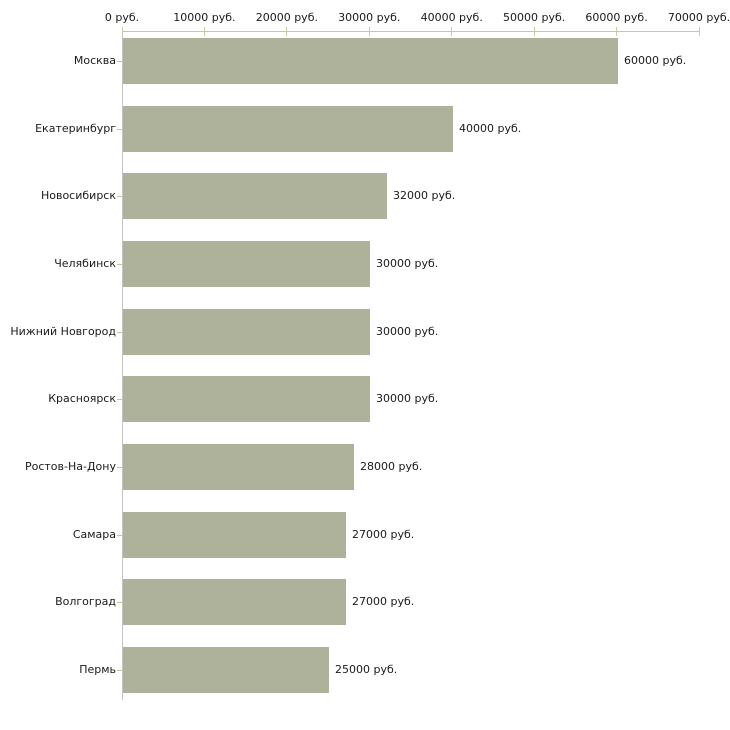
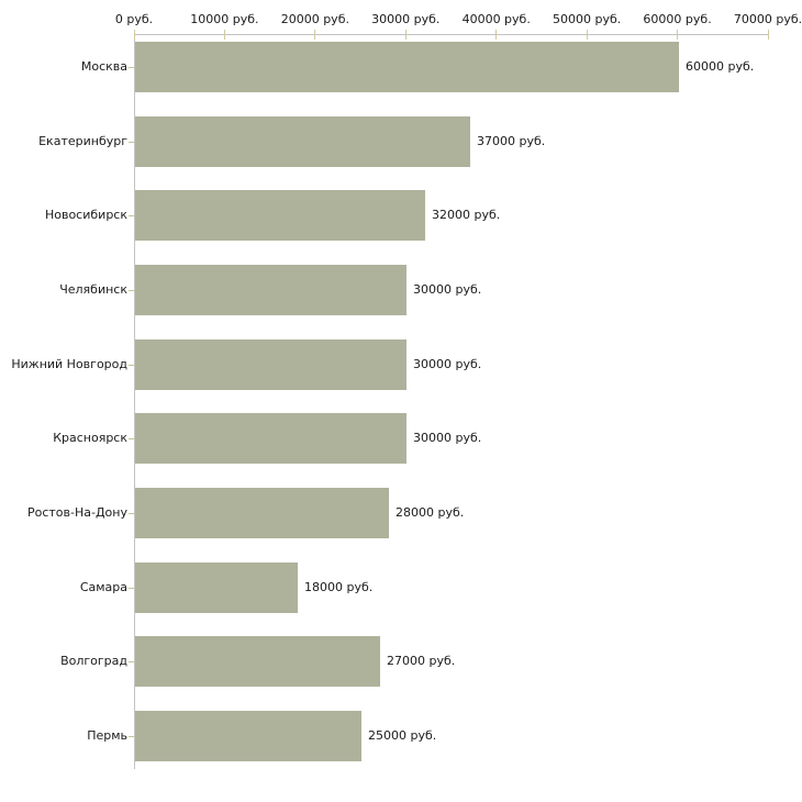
Екатеринбург: 40000 -> 37000
Самара: 27000 -> 18000
